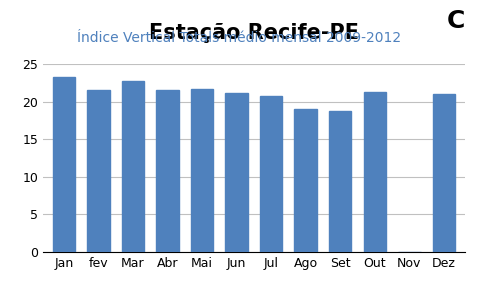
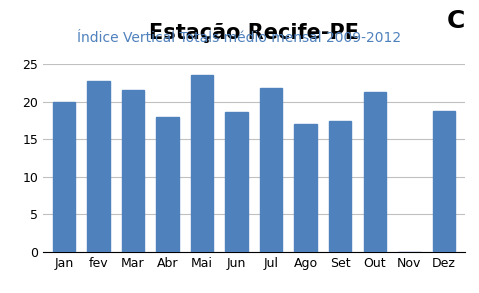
Jan: 23.3 -> 20.0
fev: 21.6 -> 22.8
Mar: 22.8 -> 21.6
Abr: 21.6 -> 18.0
Mai: 21.7 -> 23.6
Jun: 21.2 -> 18.6
Jul: 20.8 -> 21.8
Ago: 19.0 -> 17.0
Set: 18.8 -> 17.4
Dez: 21.1 -> 18.8
